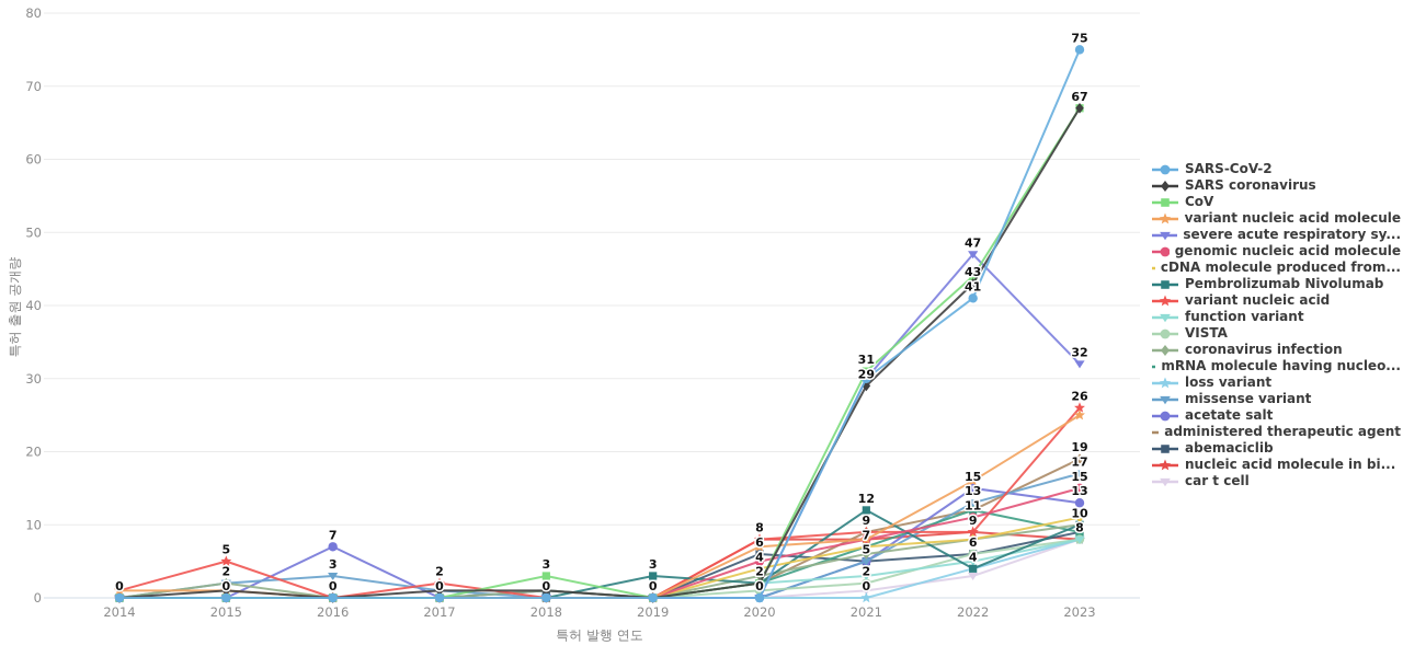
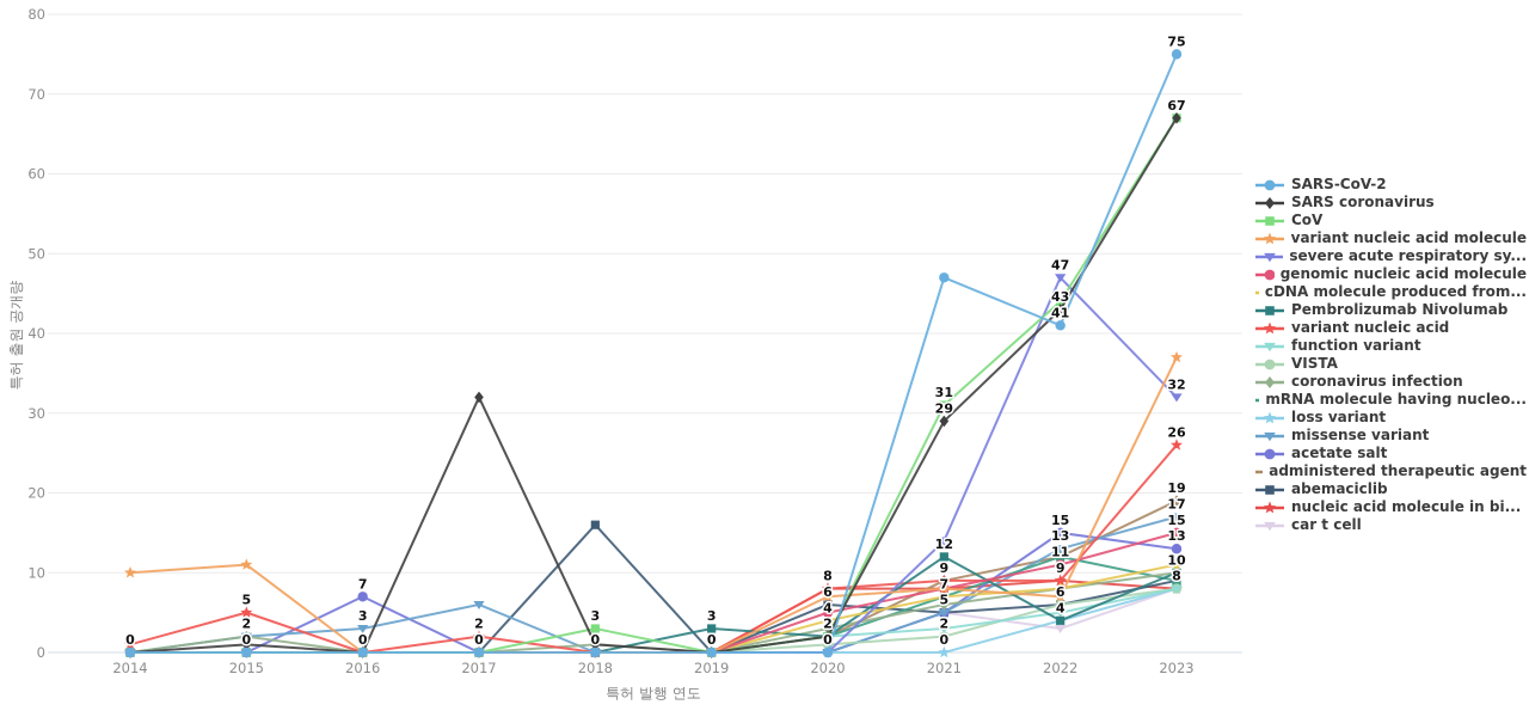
variant nucleic acid molecule/2014: 1 -> 10
variant nucleic acid molecule/2015: 1 -> 11
SARS coronavirus/2017: 1 -> 32
missense variant/2017: 1 -> 6
abemaciclib/2018: 1 -> 16
SARS-CoV-2/2021: 30 -> 47
severe acute respiratory sy.../2021: 30 -> 14
car t cell/2021: 1 -> 5
variant nucleic acid molecule/2022: 16 -> 7
variant nucleic acid molecule/2023: 25 -> 37
